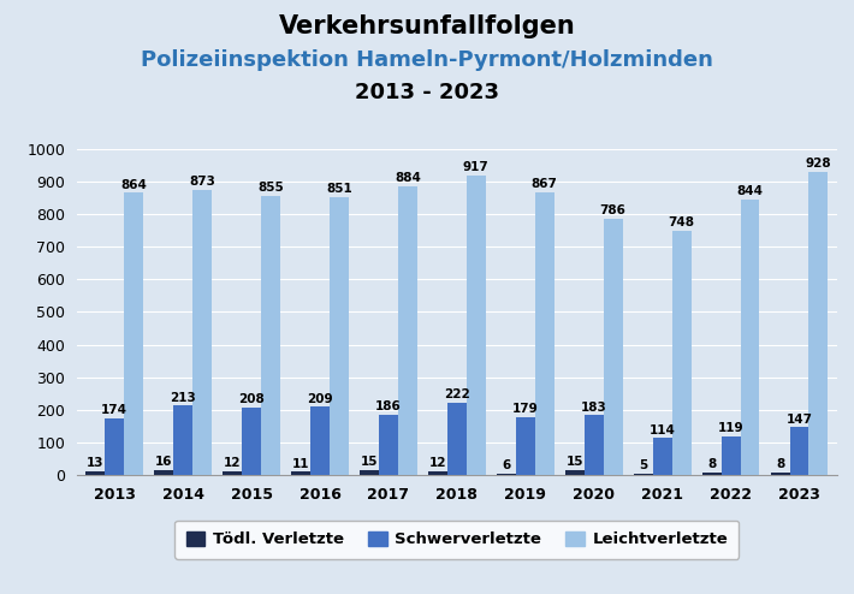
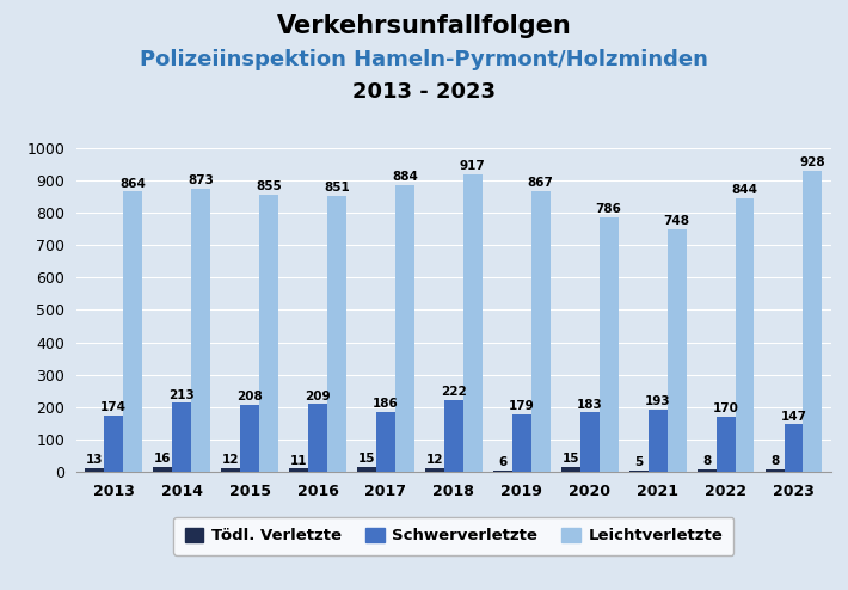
Schwerverletzte/2021: 114 -> 193
Schwerverletzte/2022: 119 -> 170
